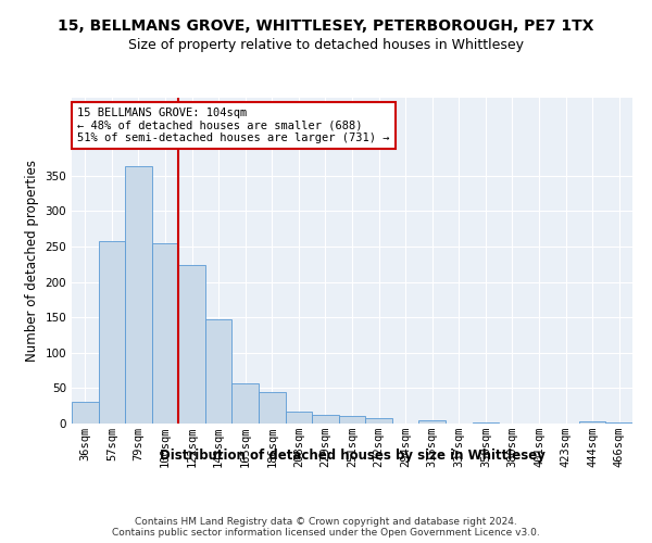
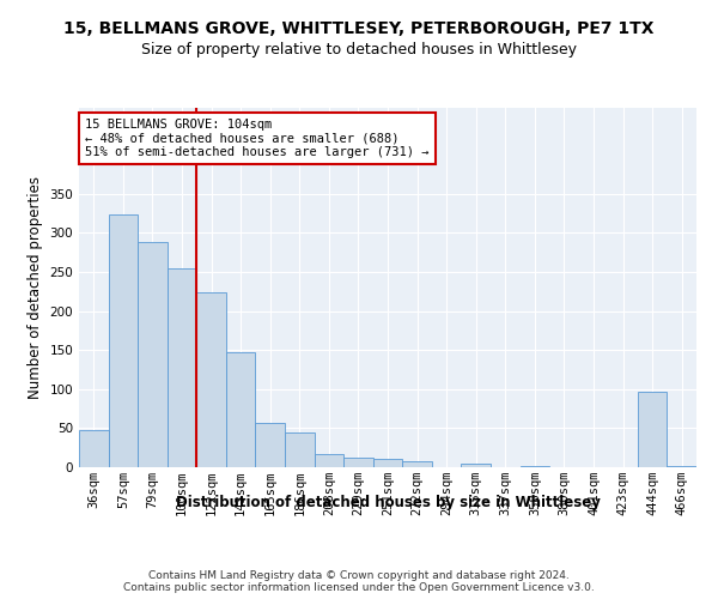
36sqm: 30 -> 48
57sqm: 258 -> 324
79sqm: 363 -> 288
444sqm: 3 -> 96
